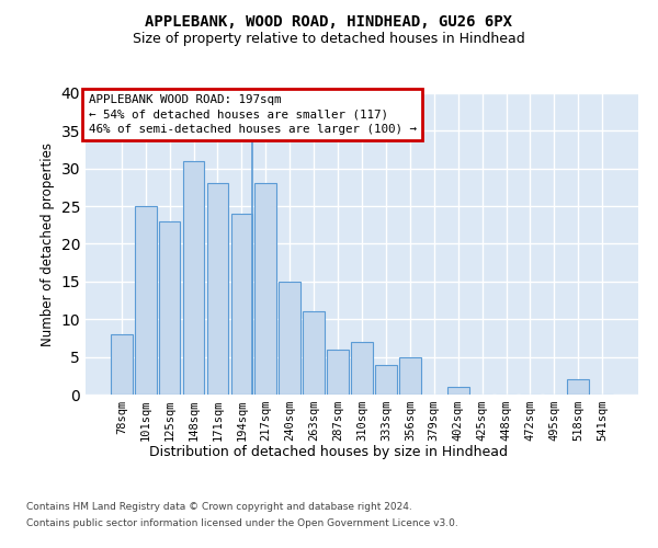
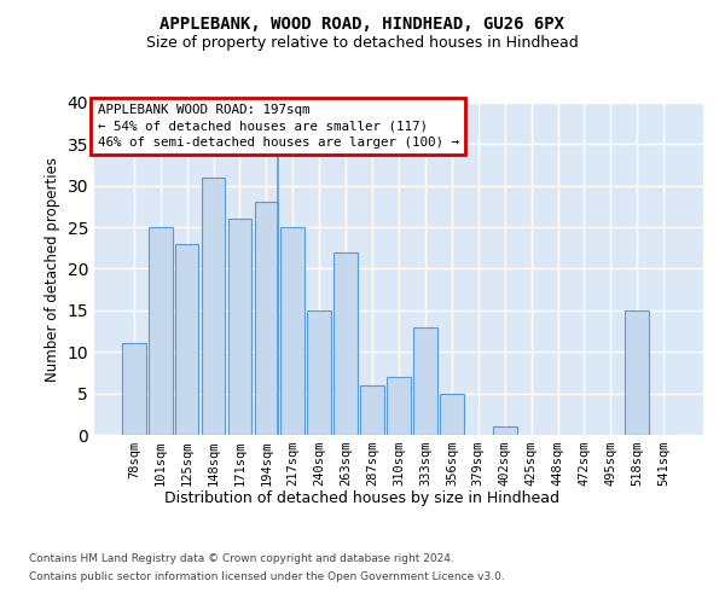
78sqm: 8 -> 11
171sqm: 28 -> 26
194sqm: 24 -> 28
217sqm: 28 -> 25
263sqm: 11 -> 22
333sqm: 4 -> 13
518sqm: 2 -> 15
